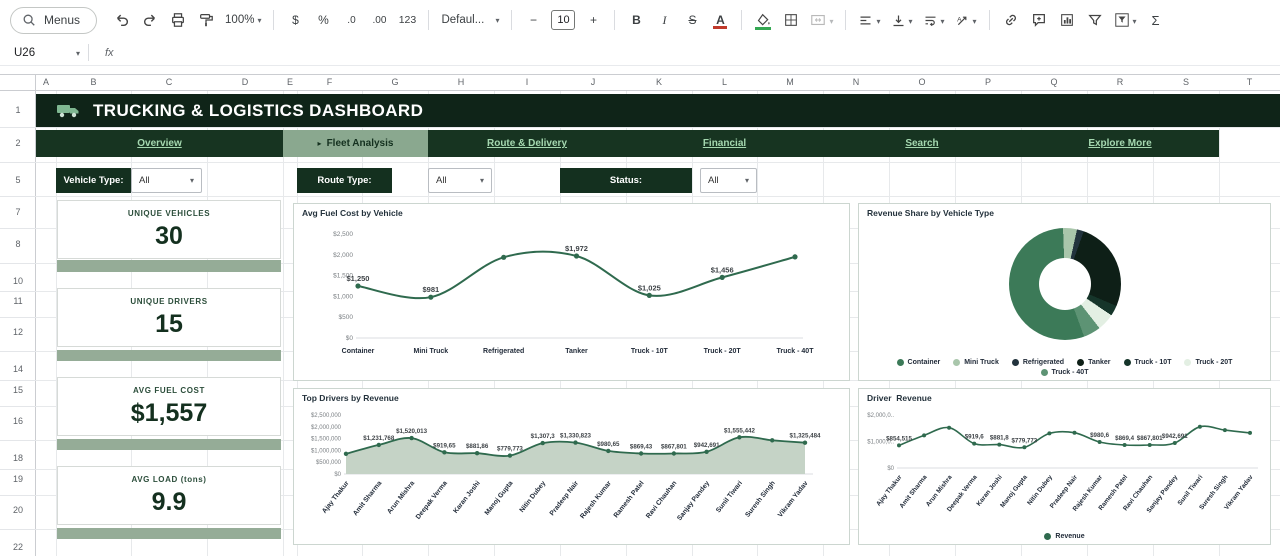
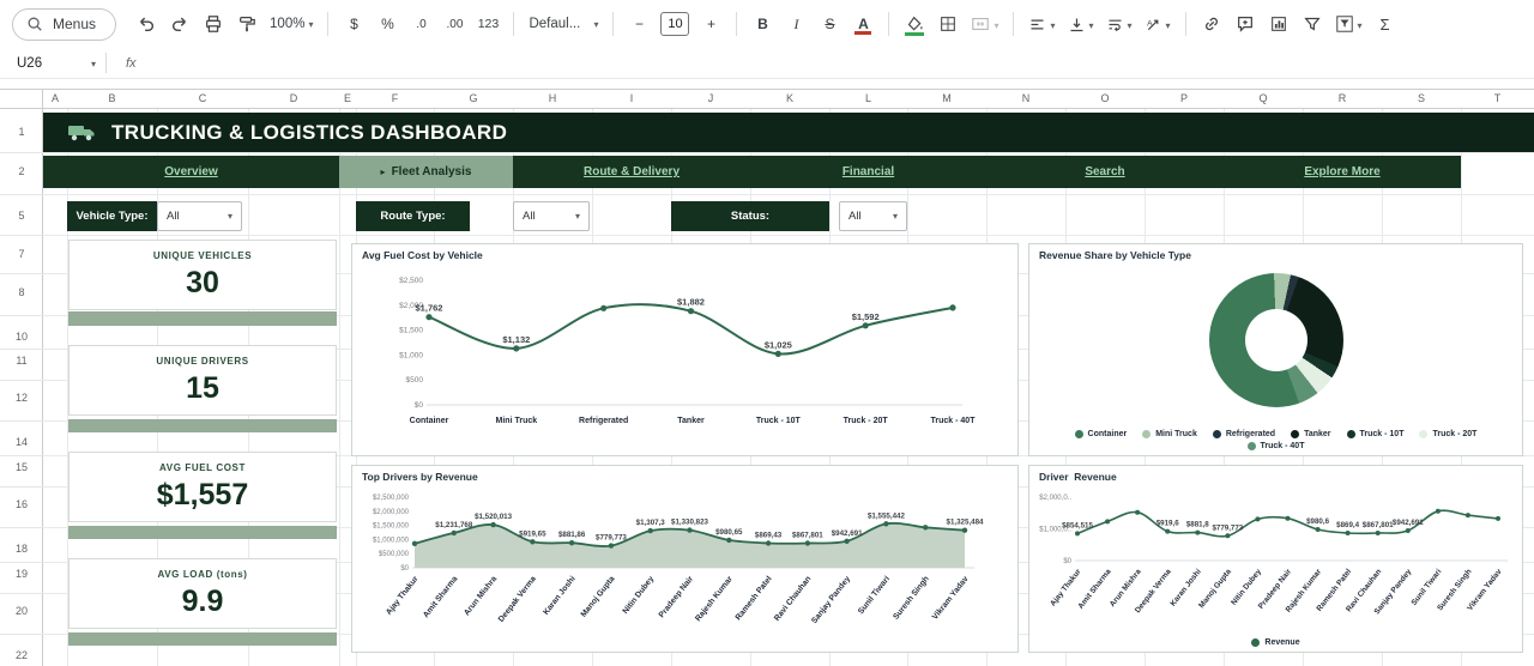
Avg Fuel Cost by Vehicle/Container: $1,250 -> $1,762
Avg Fuel Cost by Vehicle/Mini Truck: $981 -> $1,132
Avg Fuel Cost by Vehicle/Tanker: $1,972 -> $1,882
Avg Fuel Cost by Vehicle/Truck - 20T: $1,456 -> $1,592
